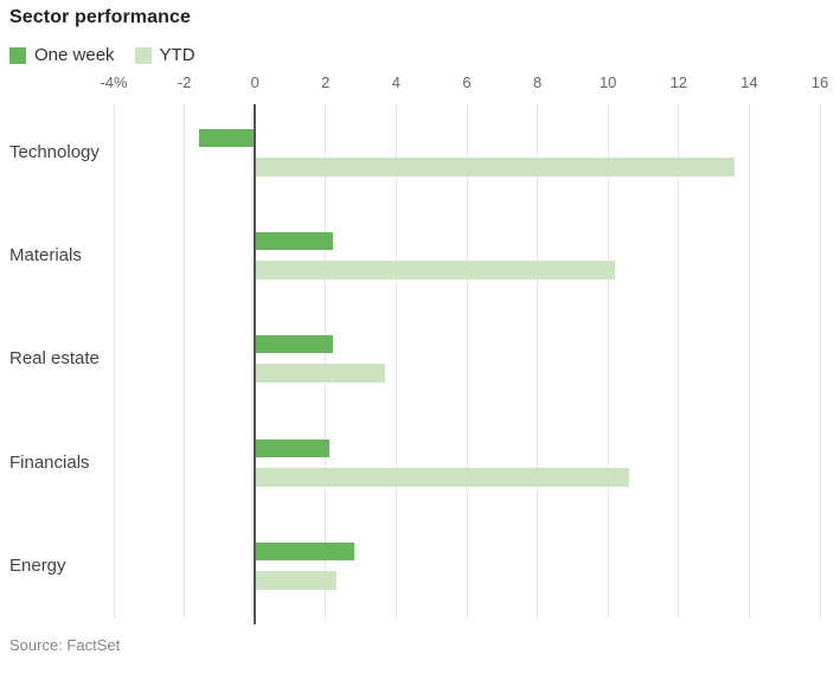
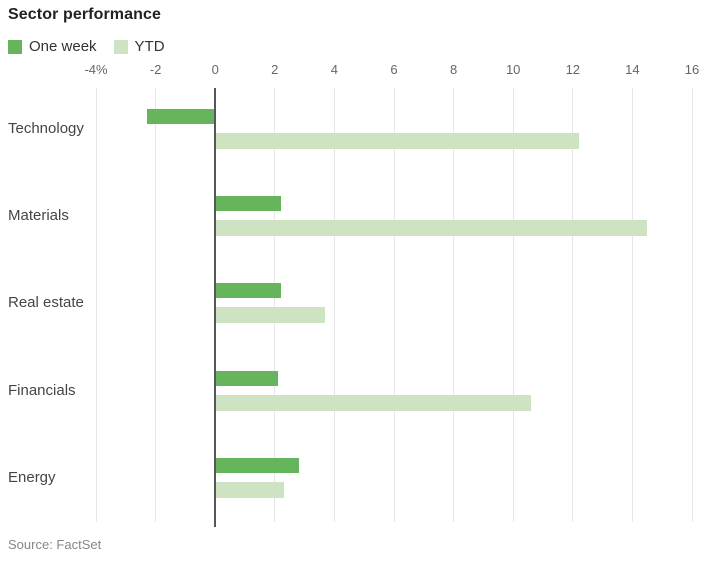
One week/Technology: -1.6 -> -2.3
YTD/Technology: 13.6 -> 12.2
YTD/Materials: 10.2 -> 14.5
